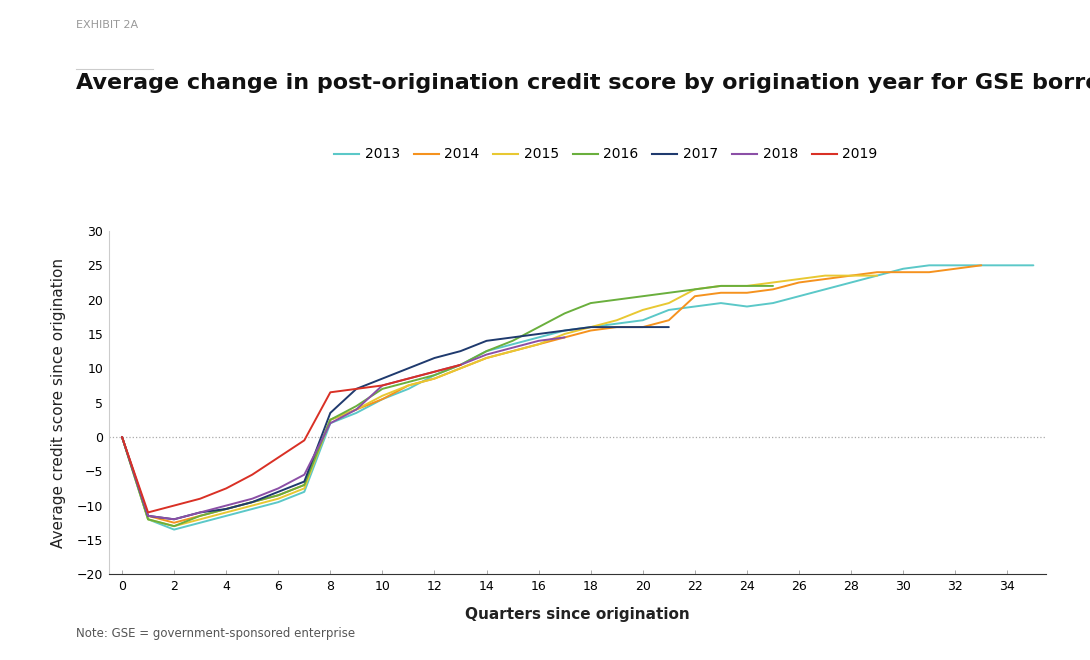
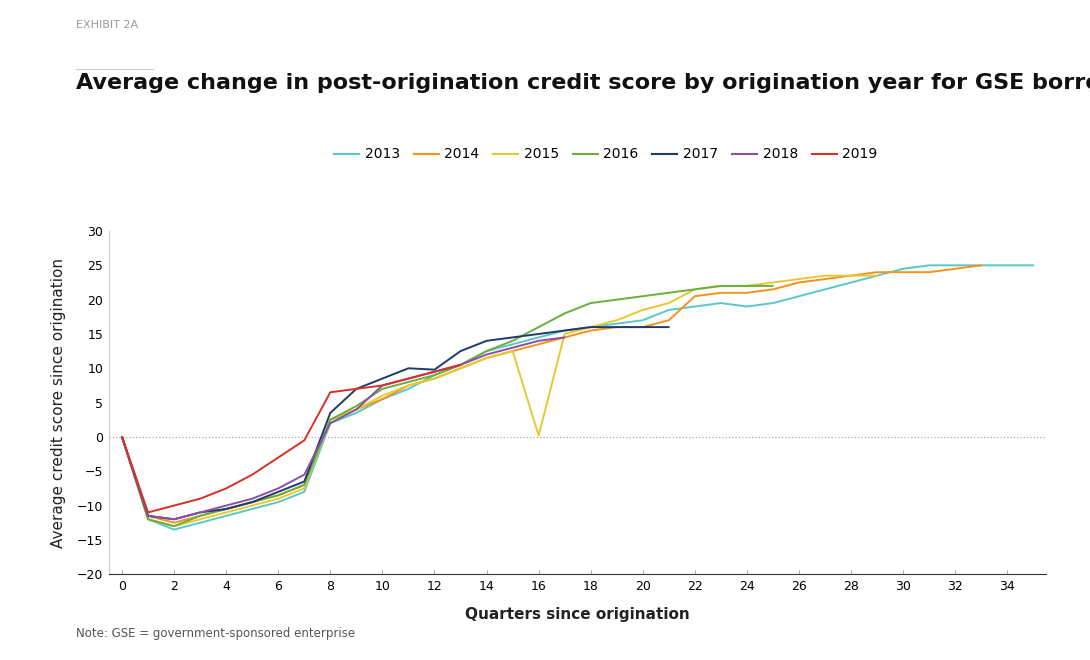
2017/12: 11.5 -> 9.8
2015/16: 13.5 -> 0.2
